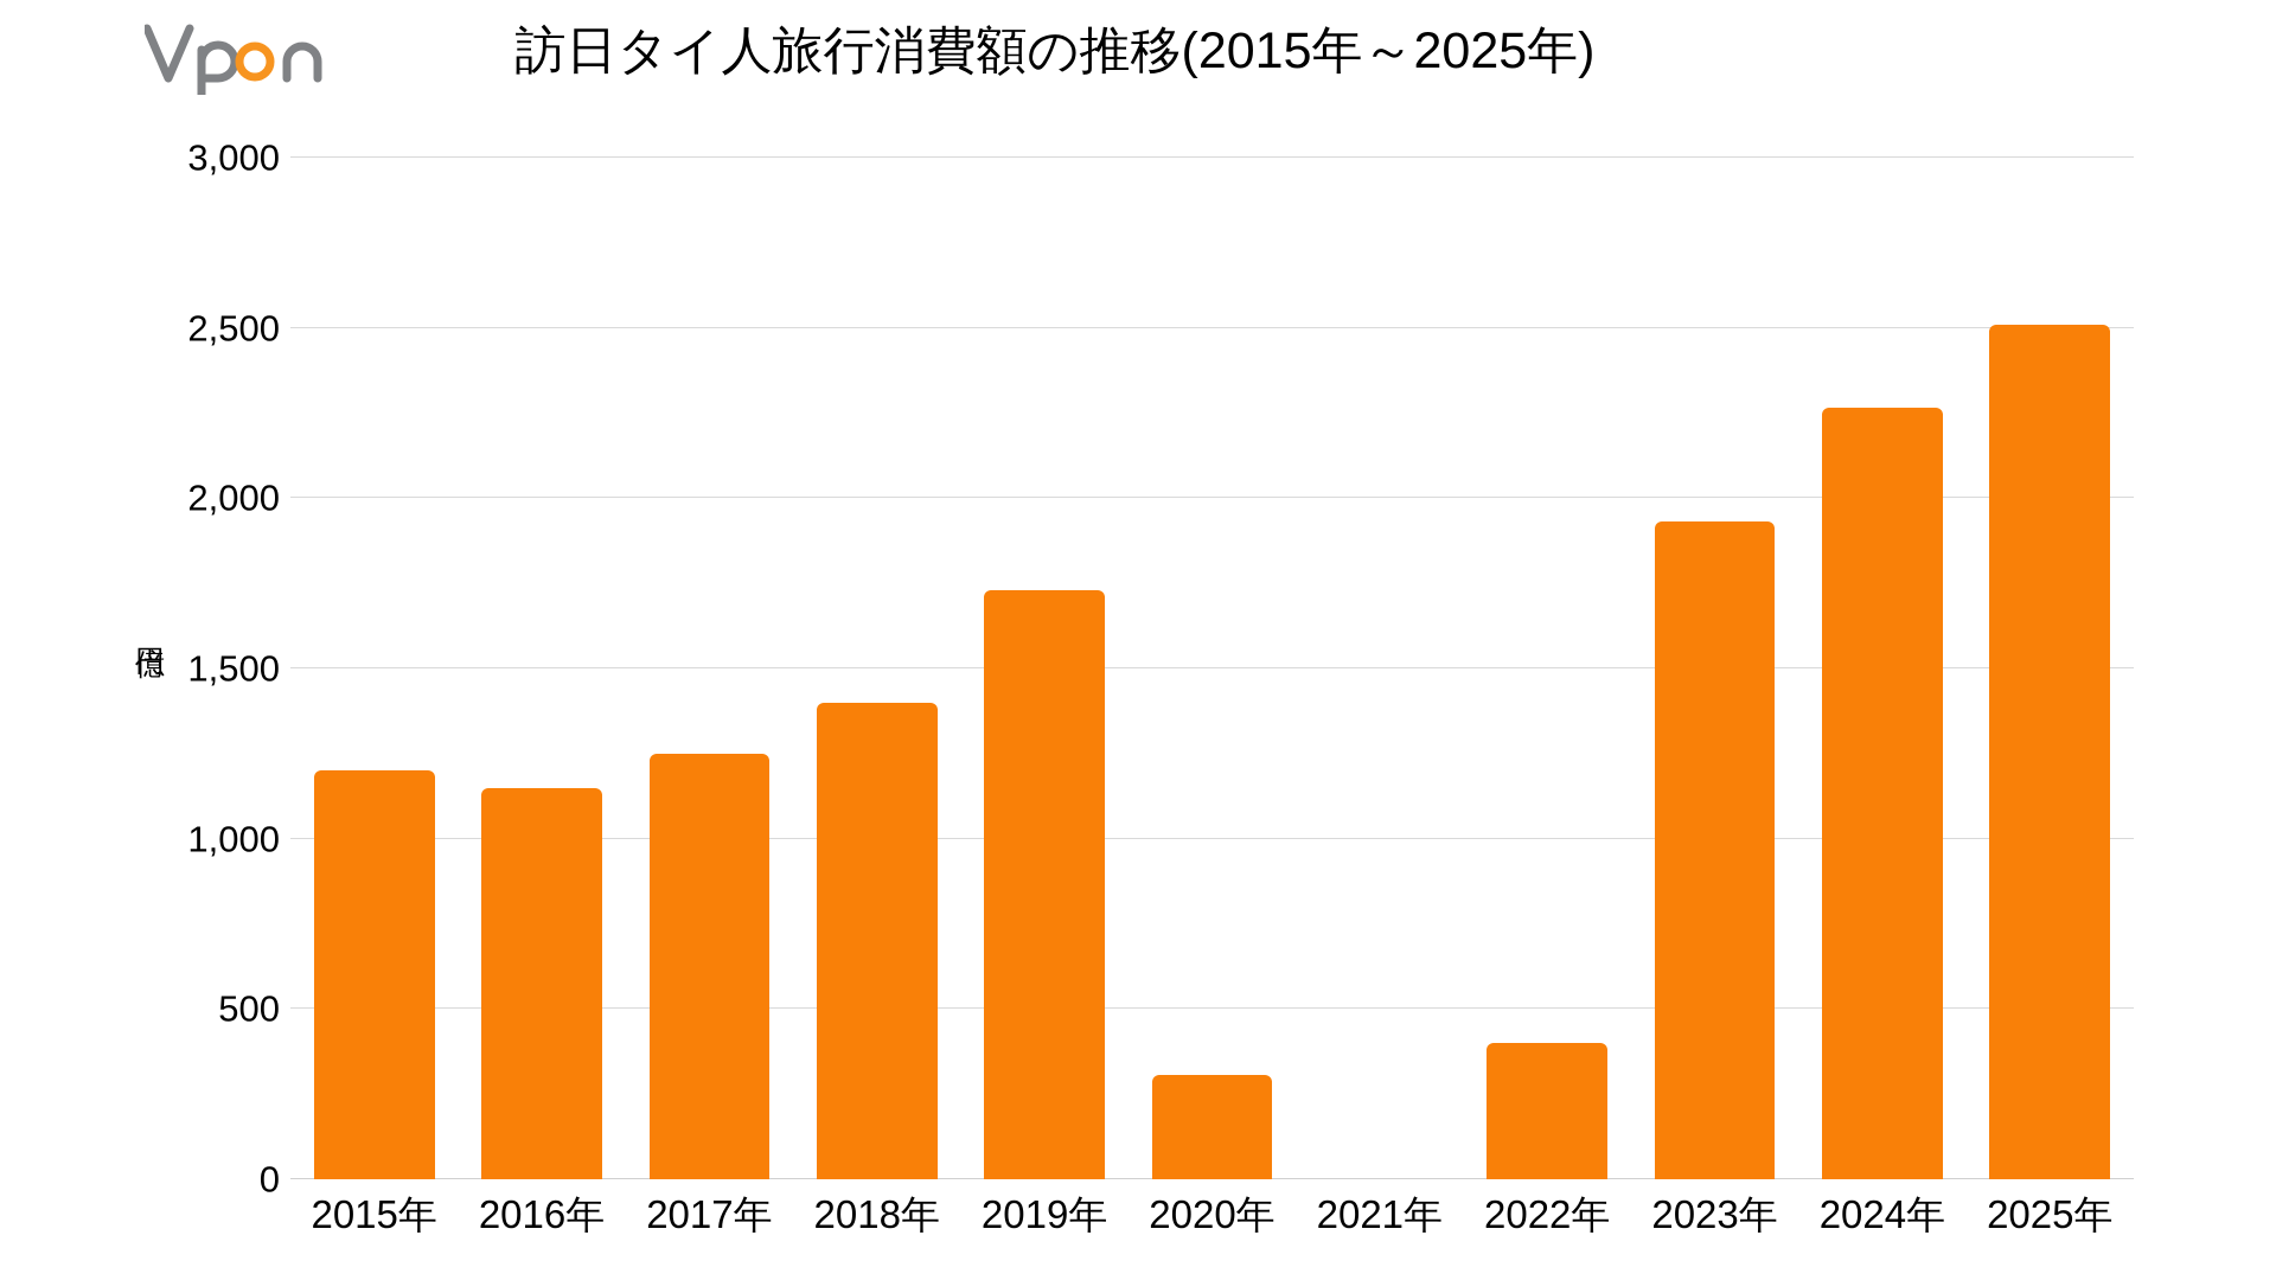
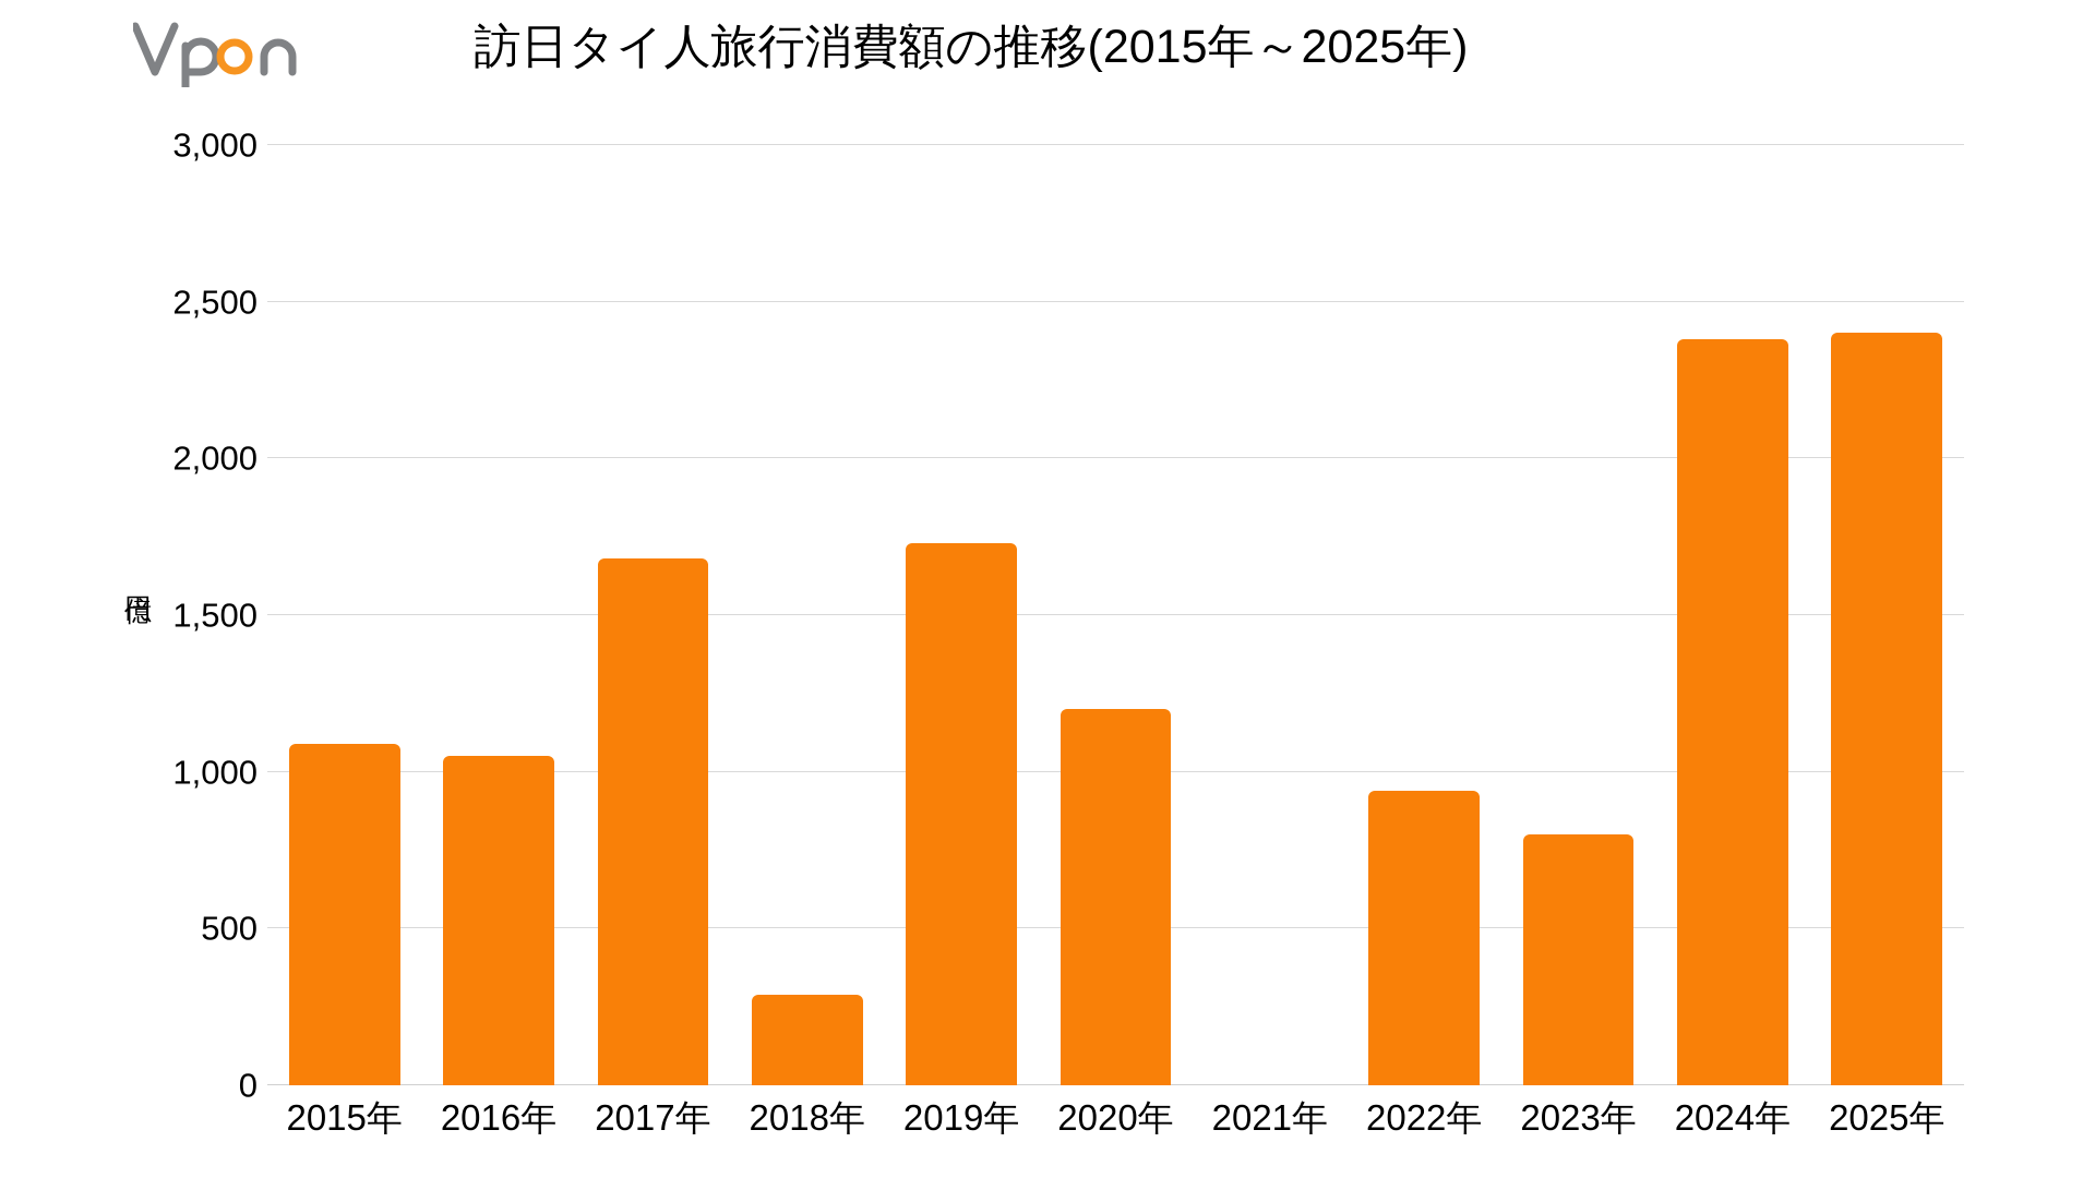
2015年: 1200 -> 1090
2016年: 1150 -> 1050
2017年: 1250 -> 1680
2018年: 1400 -> 290
2020年: 300 -> 1200
2022年: 400 -> 940
2023年: 1930 -> 800
2024年: 2260 -> 2380
2025年: 2510 -> 2400
